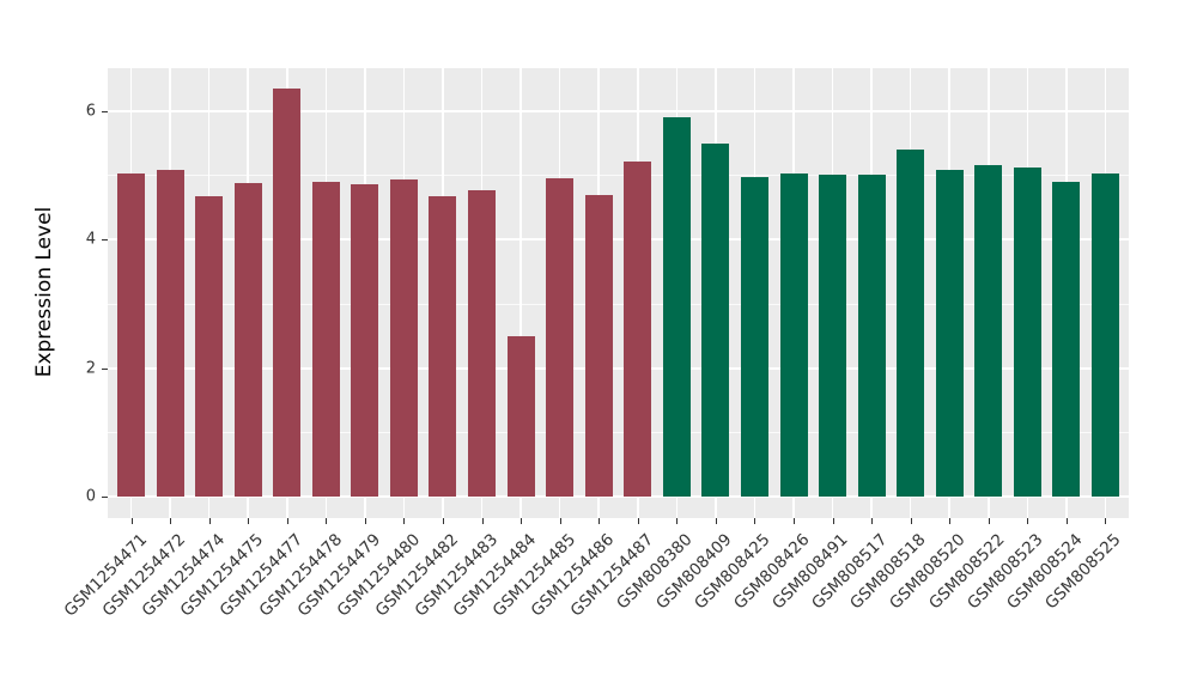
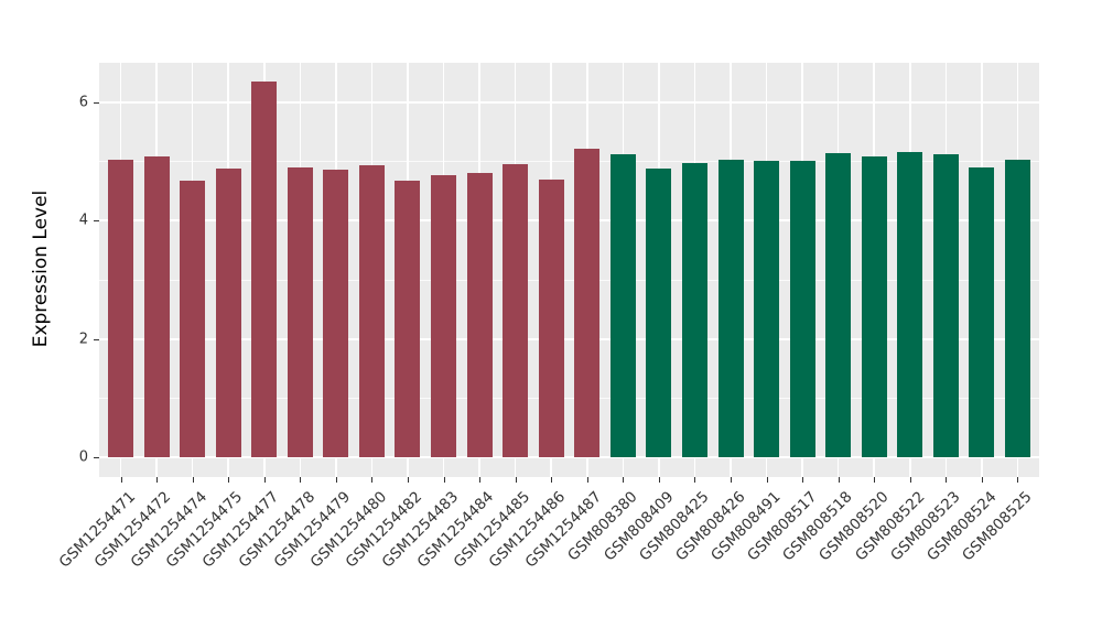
GSM1254484: 2.5 -> 4.8
GSM808380: 5.9 -> 5.1
GSM808409: 5.5 -> 4.9
GSM808518: 5.4 -> 5.1
